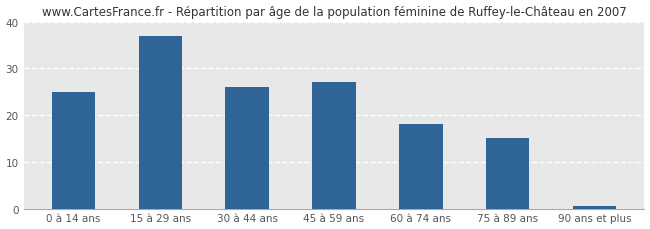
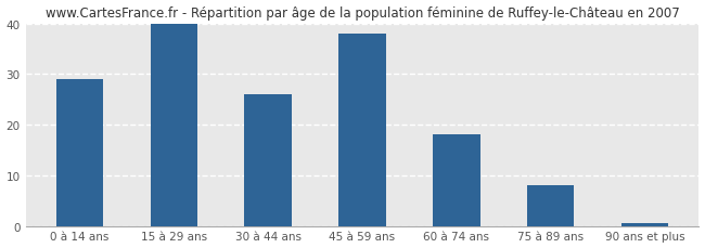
0 à 14 ans: 25.0 -> 29.0
15 à 29 ans: 37.0 -> 40.0
45 à 59 ans: 27.0 -> 38.0
75 à 89 ans: 15.0 -> 8.0
